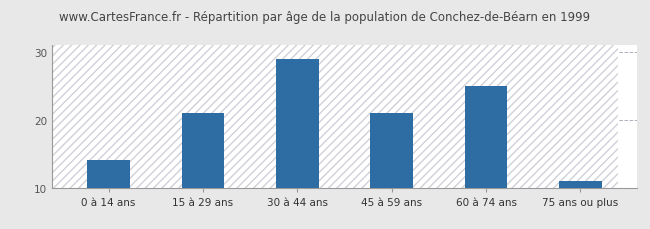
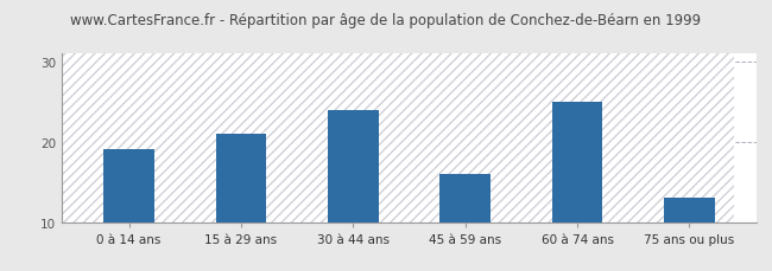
0 à 14 ans: 14 -> 19
30 à 44 ans: 29 -> 24
45 à 59 ans: 21 -> 16
75 ans ou plus: 11 -> 13
